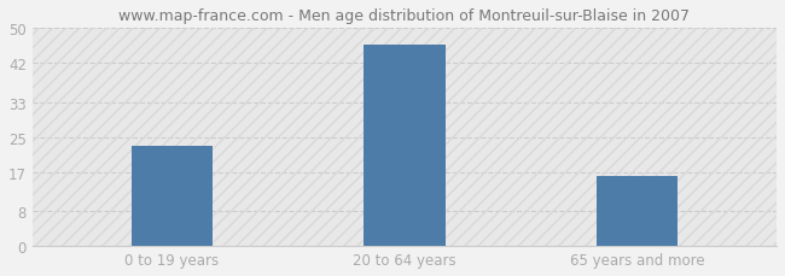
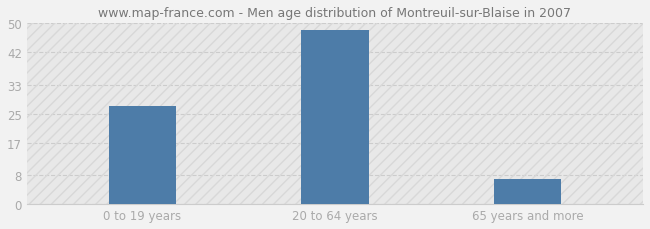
0 to 19 years: 23 -> 27
20 to 64 years: 46 -> 48
65 years and more: 16 -> 7
